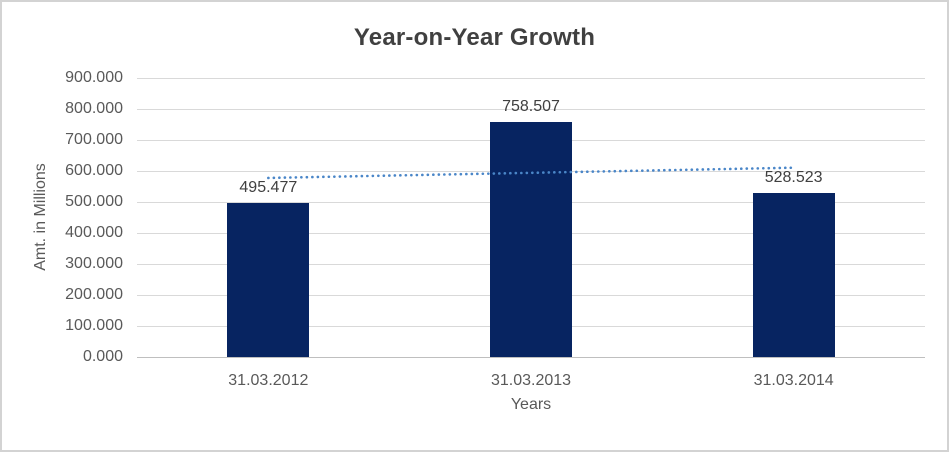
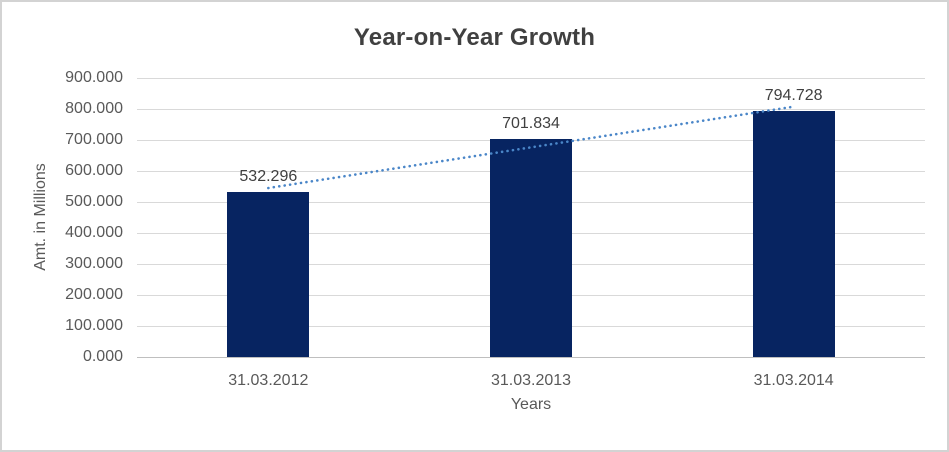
31.03.2012: 495.477 -> 532.296
31.03.2013: 758.507 -> 701.834
31.03.2014: 528.523 -> 794.728
